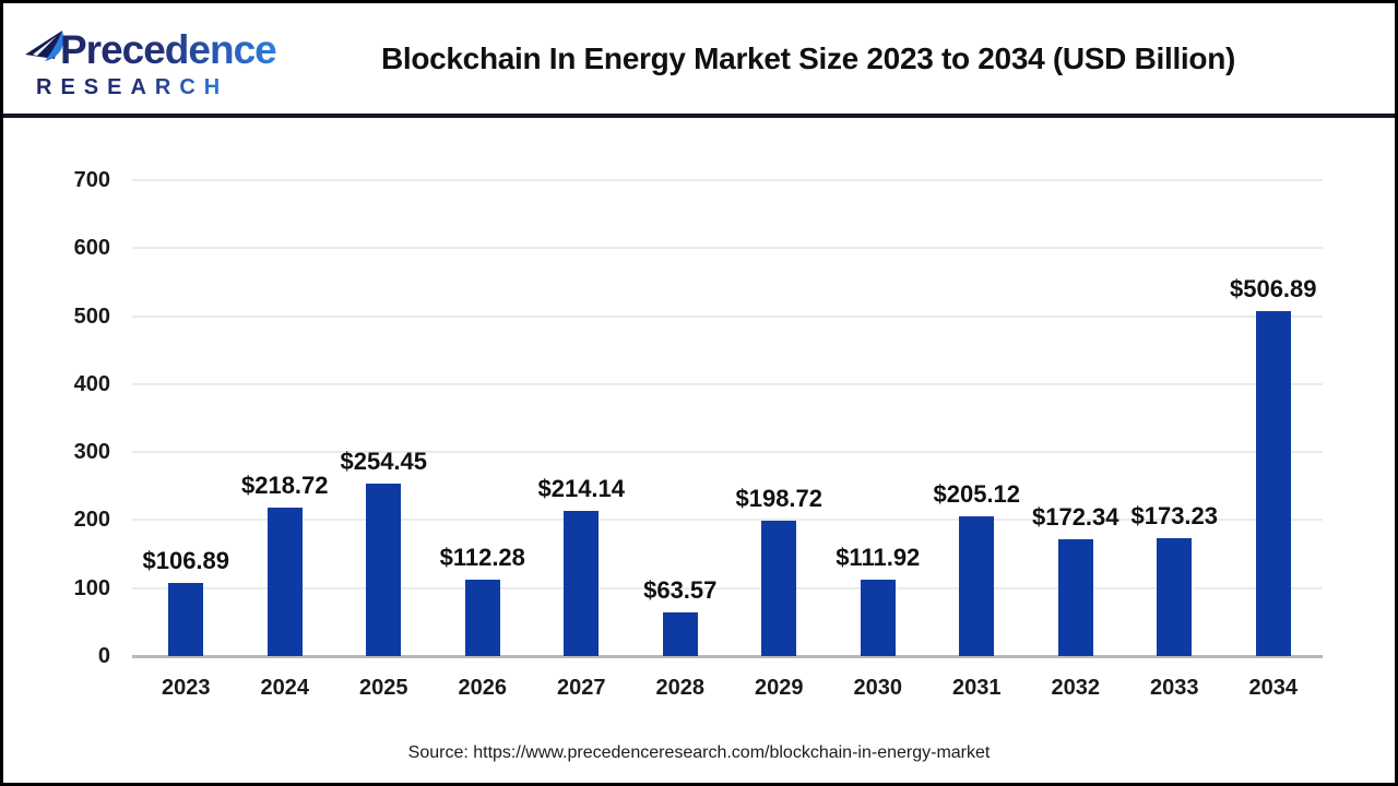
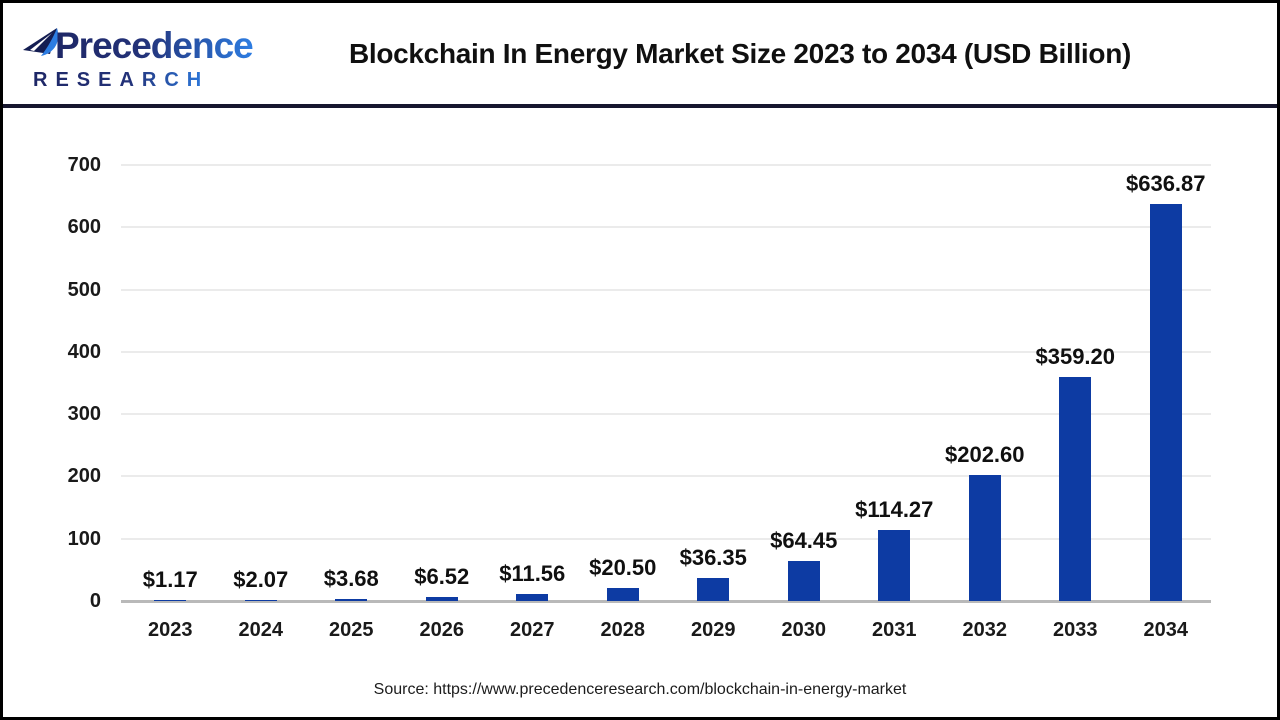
2023: $106.89 -> $1.17
2024: $218.72 -> $2.07
2025: $254.45 -> $3.68
2026: $112.28 -> $6.52
2027: $214.14 -> $11.56
2028: $63.57 -> $20.50
2029: $198.72 -> $36.35
2030: $111.92 -> $64.45
2031: $205.12 -> $114.27
2032: $172.34 -> $202.60
2033: $173.23 -> $359.20
2034: $506.89 -> $636.87
